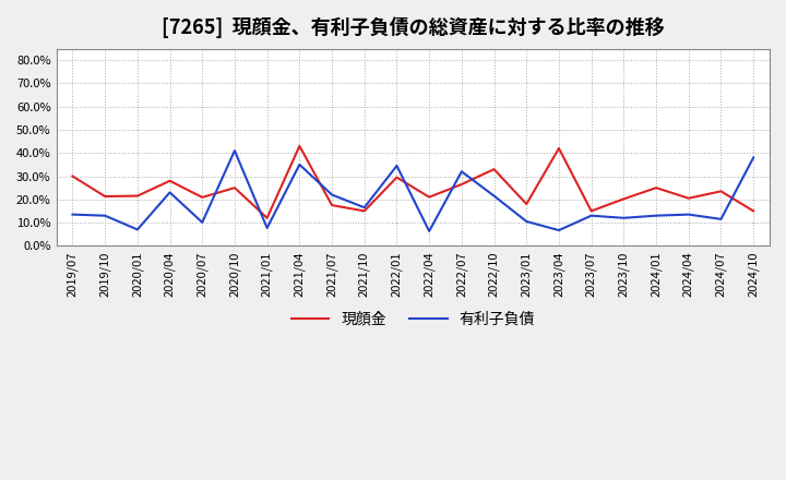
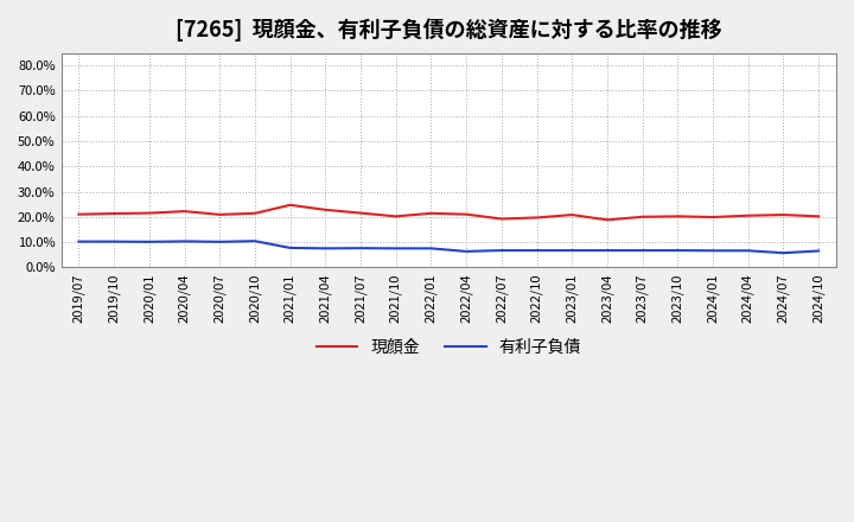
現顔金/2019/07: 30.0% -> 21.0%
有利子負債/2019/07: 13.5% -> 10.2%
有利子負債/2019/10: 13.0% -> 10.2%
有利子負債/2020/01: 7.0% -> 10.1%
現顔金/2020/04: 28.0% -> 22.2%
有利子負債/2020/04: 23.0% -> 10.3%
現顔金/2020/10: 25.0% -> 21.4%
有利子負債/2020/10: 41.0% -> 10.4%
現顔金/2021/01: 12.0% -> 24.7%
現顔金/2021/04: 43.0% -> 22.8%
有利子負債/2021/04: 35.0% -> 7.5%
現顔金/2021/07: 17.5% -> 21.5%
有利子負債/2021/07: 22.0% -> 7.6%
現顔金/2021/10: 15.0% -> 20.2%
有利子負債/2021/10: 16.5% -> 7.5%
現顔金/2022/01: 29.5% -> 21.4%
有利子負債/2022/01: 34.5% -> 7.5%
現顔金/2022/07: 26.5% -> 19.2%
有利子負債/2022/07: 32.0% -> 6.7%
現顔金/2022/10: 33.0% -> 19.7%
有利子負債/2022/10: 21.5% -> 6.7%
現顔金/2023/01: 18.0% -> 20.8%
有利子負債/2023/01: 10.5% -> 6.7%
現顔金/2023/04: 42.0% -> 18.8%
現顔金/2023/07: 15.0% -> 20.0%
有利子負債/2023/07: 13.0% -> 6.7%
有利子負債/2023/10: 12.0% -> 6.7%
現顔金/2024/01: 25.0% -> 19.9%
有利子負債/2024/01: 13.0% -> 6.6%
有利子負債/2024/04: 13.5% -> 6.6%
現顔金/2024/07: 23.5% -> 20.8%
有利子負債/2024/07: 11.5% -> 5.7%
現顔金/2024/10: 15.0% -> 20.2%
有利子負債/2024/10: 38.0% -> 6.5%
